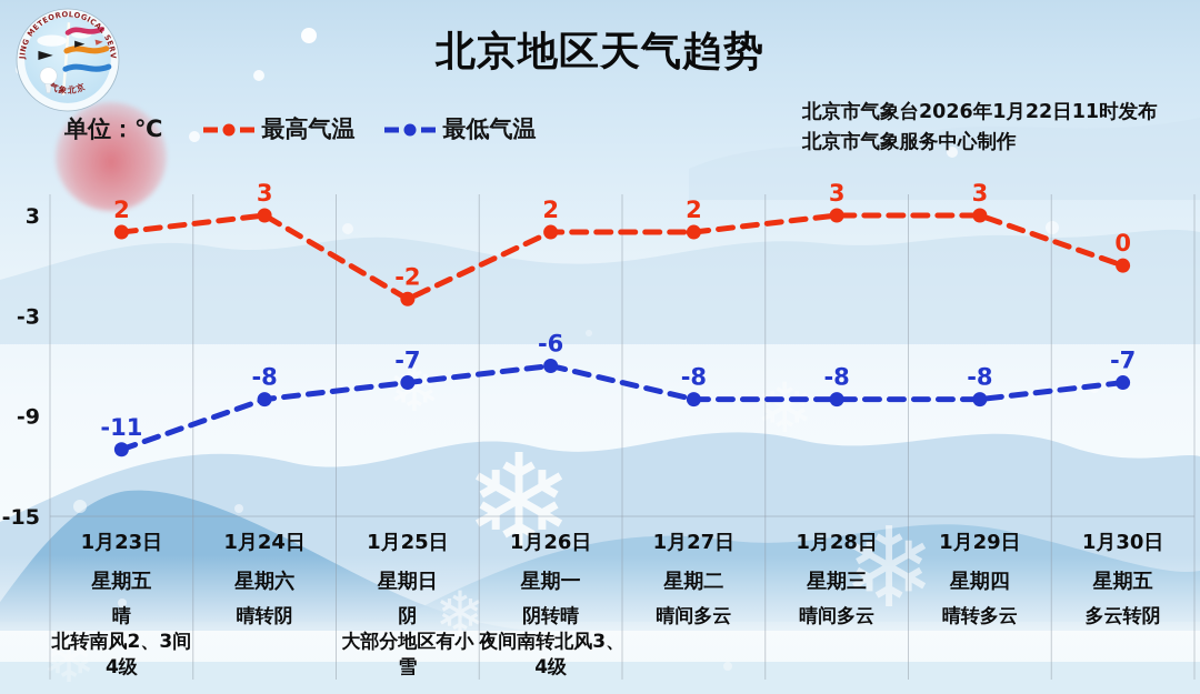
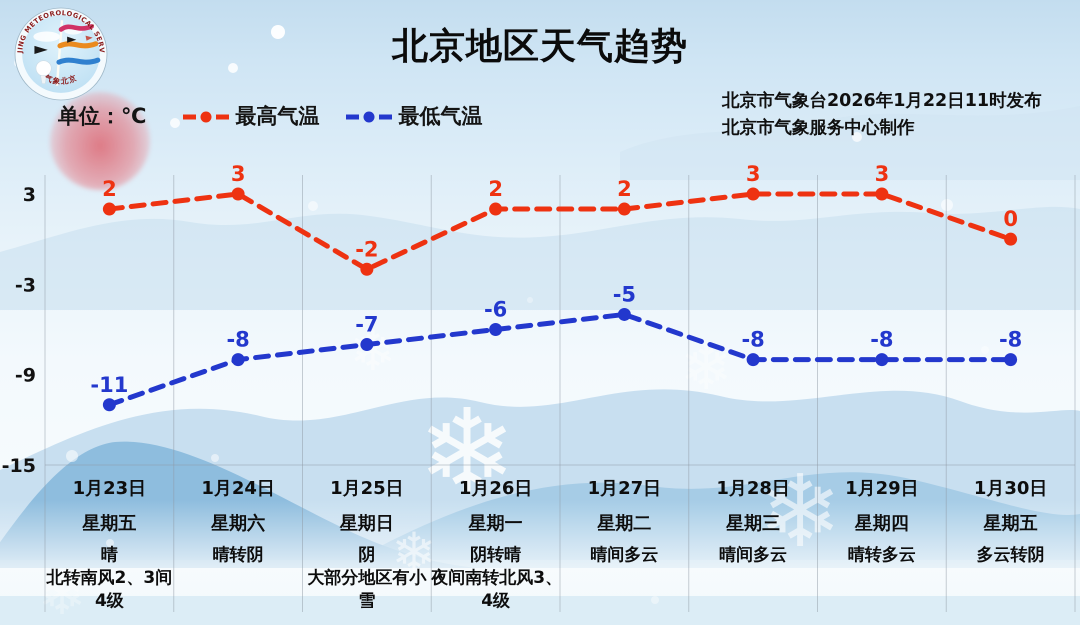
最低气温/1月27日: -8 -> -5
最低气温/1月30日: -7 -> -8
